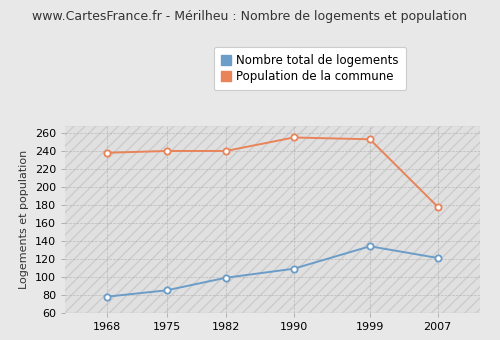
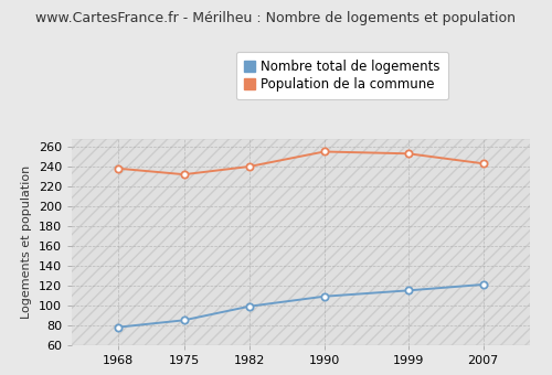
Population de la commune/1975: 240 -> 232
Nombre total de logements/1999: 134 -> 115
Population de la commune/2007: 178 -> 243
